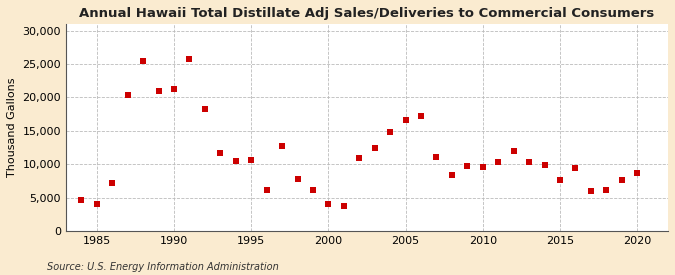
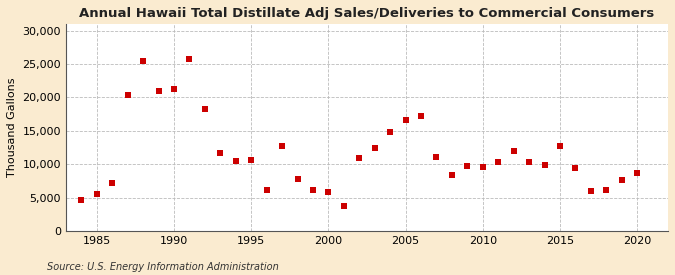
1985: 4,000 -> 5,600
2000: 4,000 -> 5,800
2015: 7,600 -> 12,800
